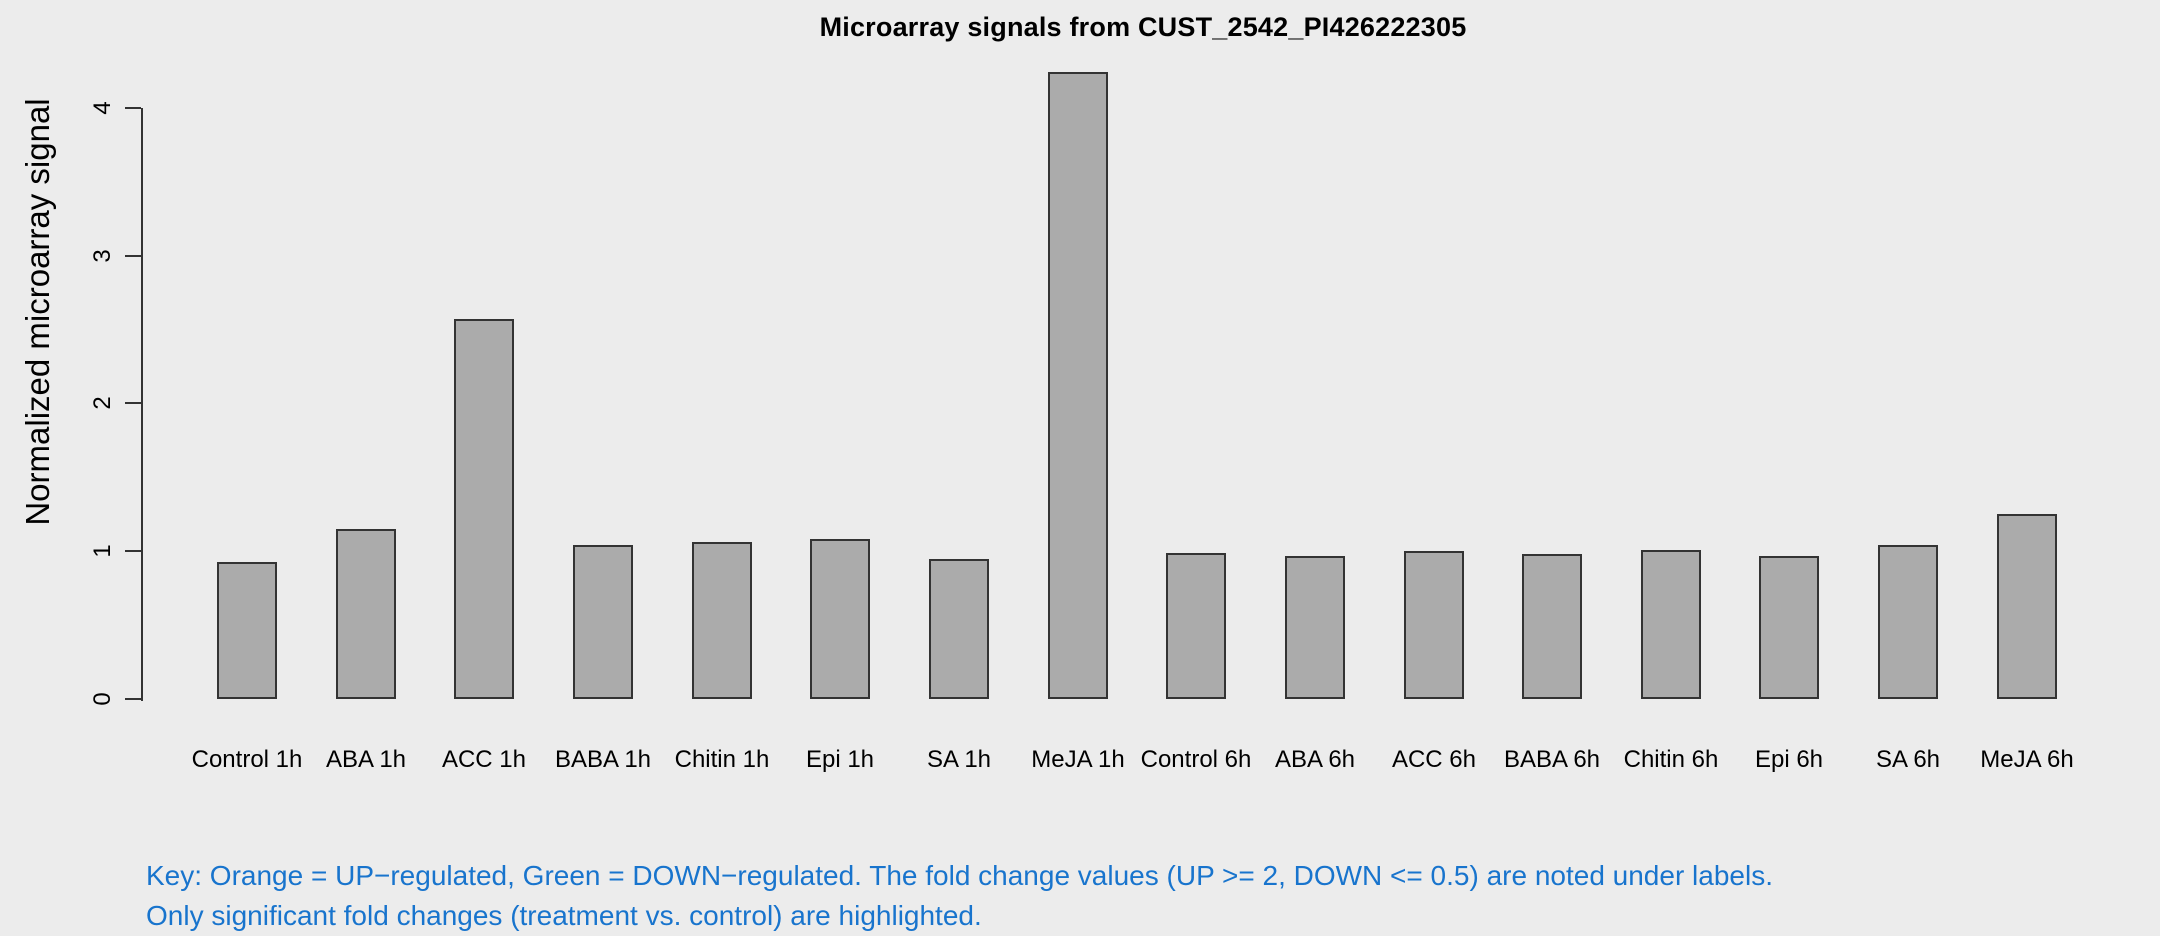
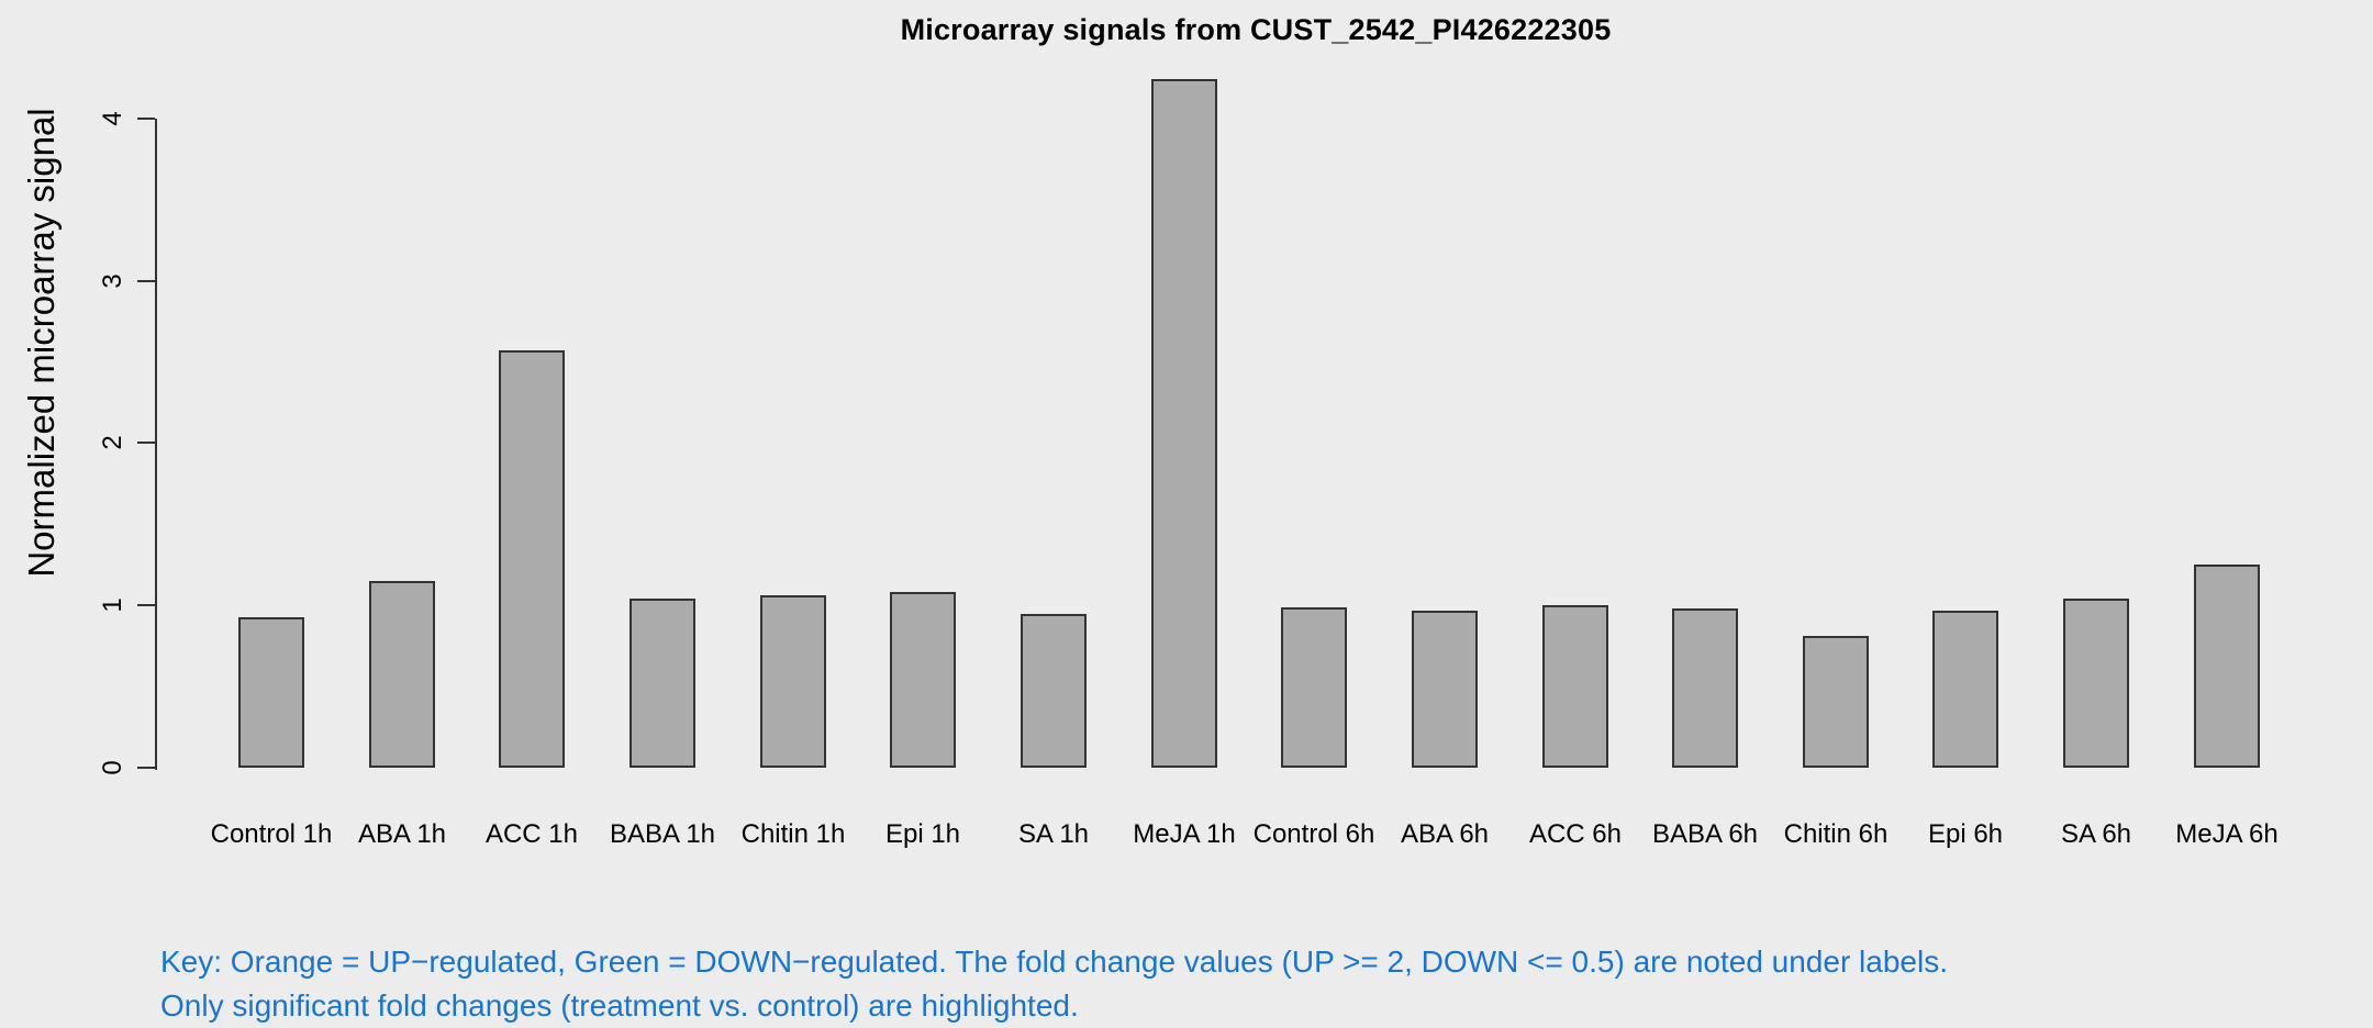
Chitin 6h: 1.01 -> 0.81
